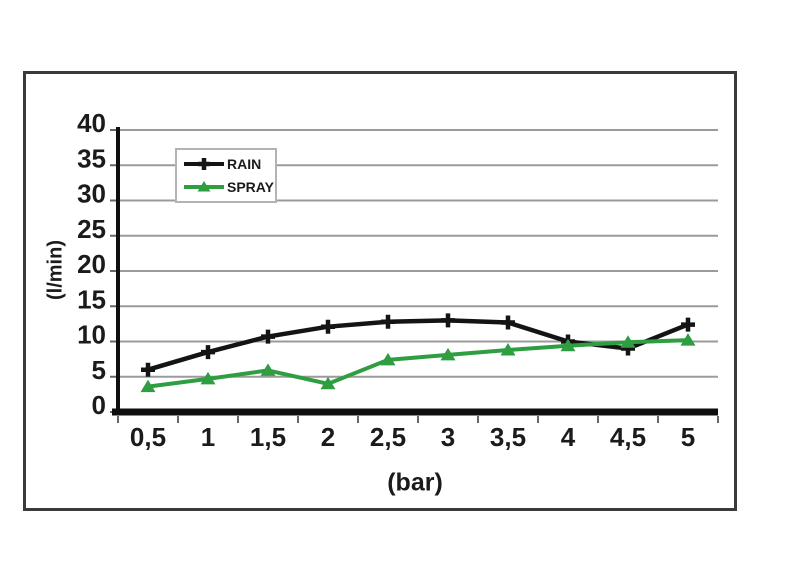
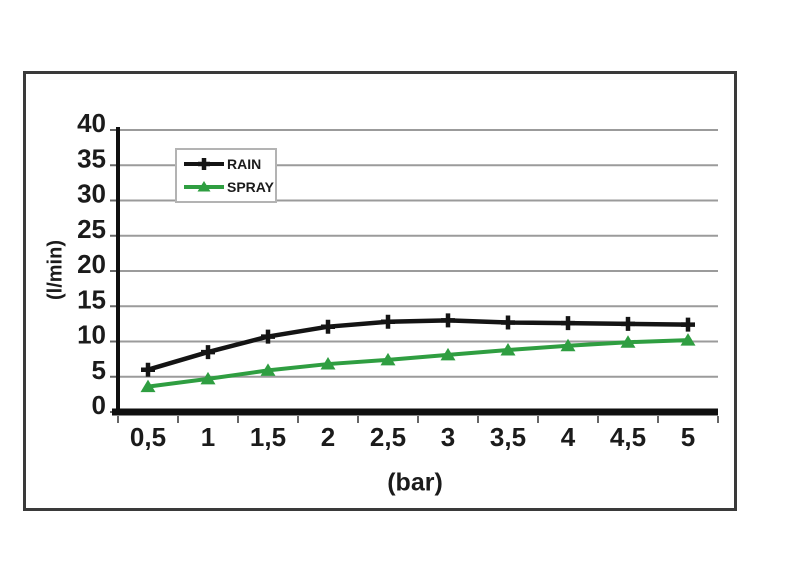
SPRAY/2: 4 -> 7
RAIN/4: 10 -> 13
RAIN/4,5: 9 -> 12
